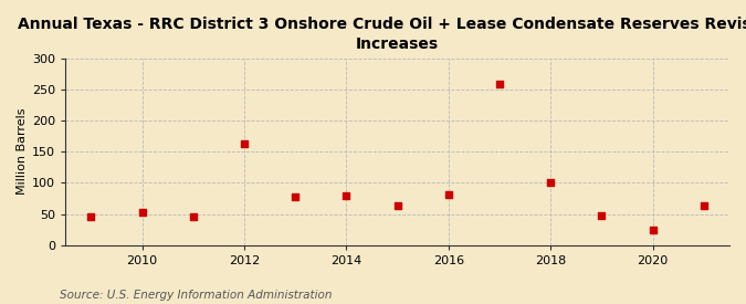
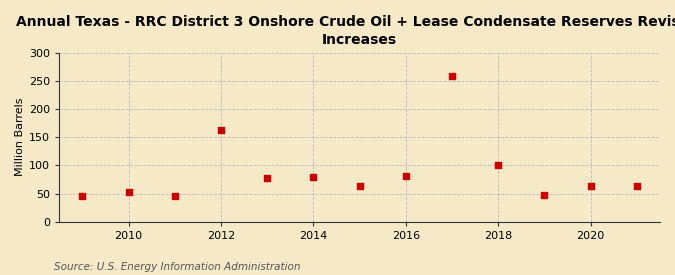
2020: 24 -> 63
